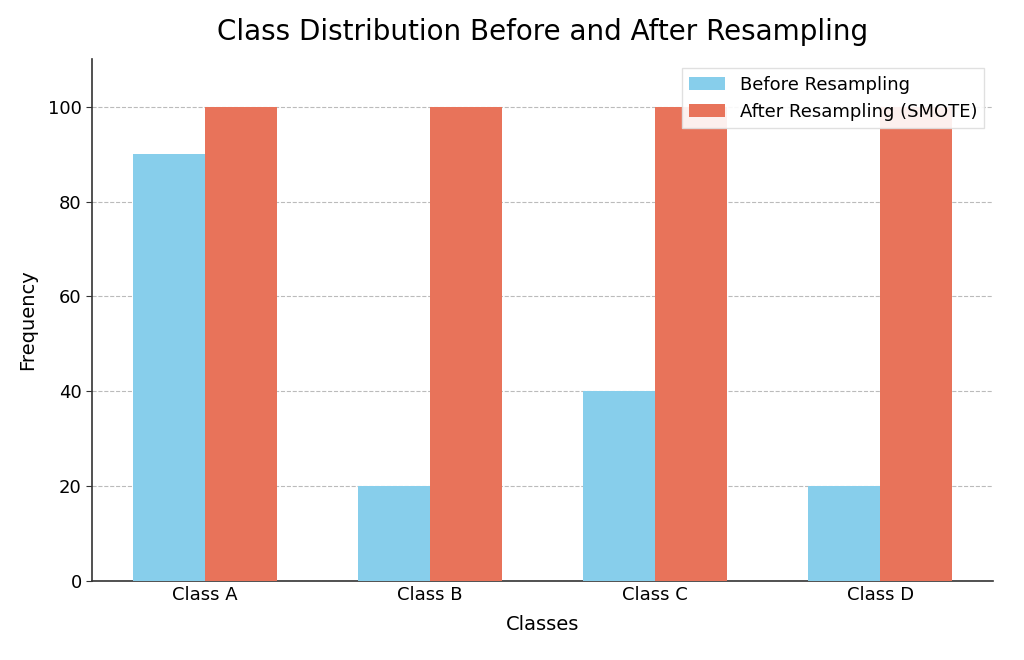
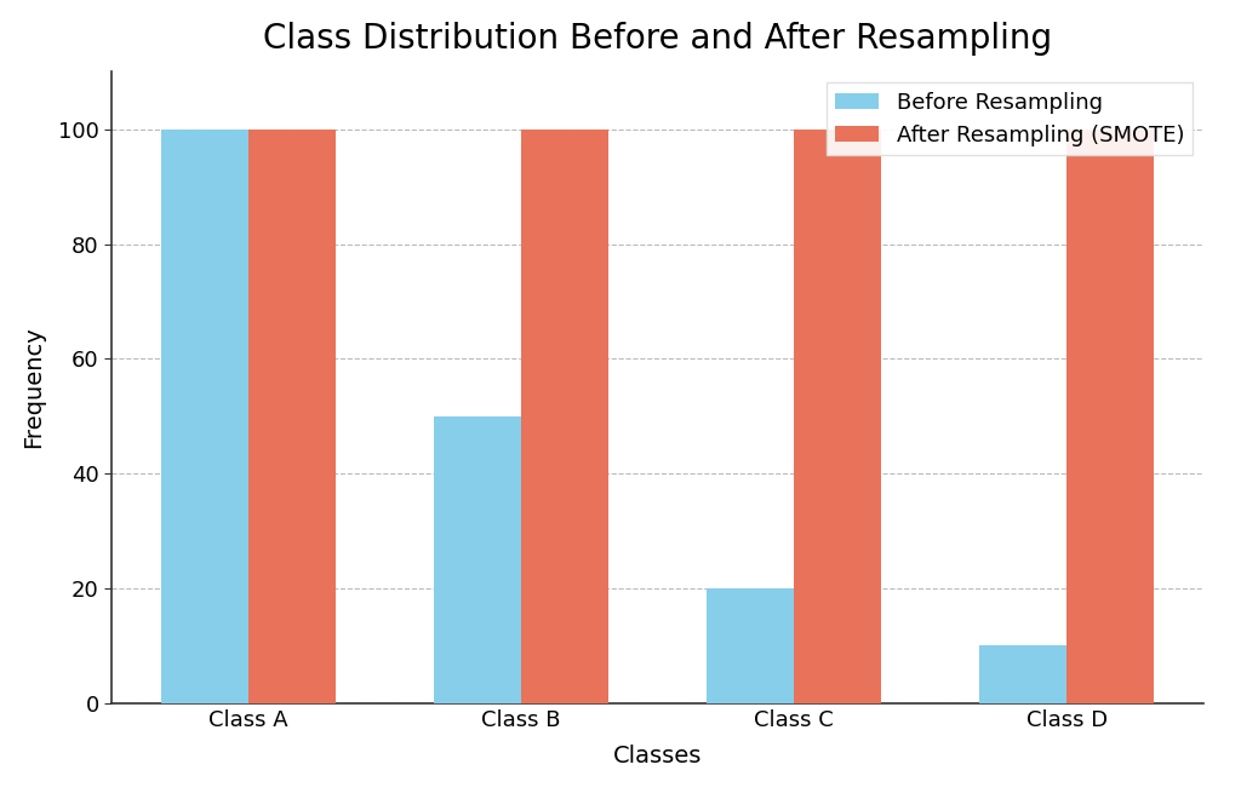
Before Resampling/Class A: 90 -> 100
Before Resampling/Class B: 20 -> 50
Before Resampling/Class C: 40 -> 20
Before Resampling/Class D: 20 -> 10
